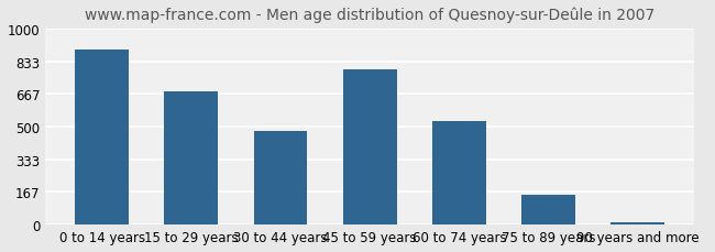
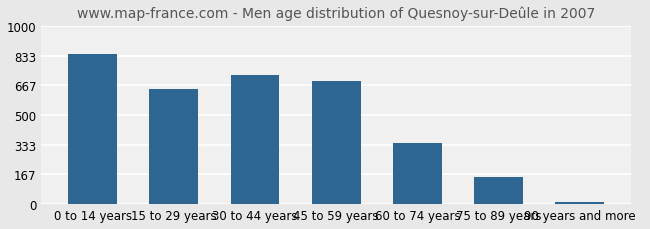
0 to 14 years: 890 -> 840
15 to 29 years: 680 -> 640
30 to 44 years: 480 -> 720
45 to 59 years: 790 -> 690
60 to 74 years: 530 -> 340
